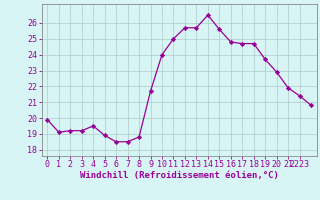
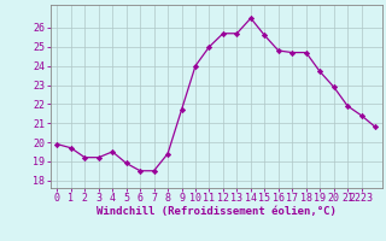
1: 19.1 -> 19.7
8: 18.8 -> 19.4
